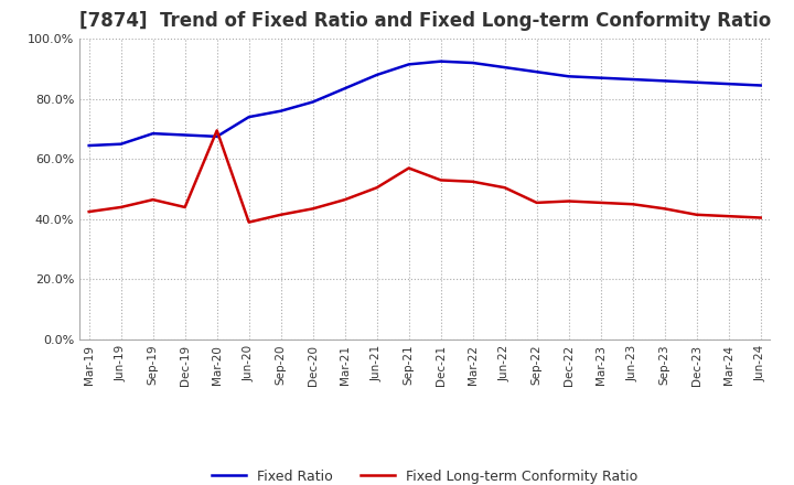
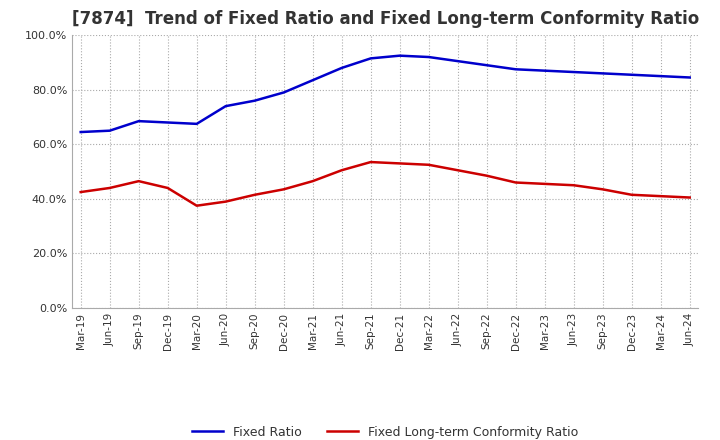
Fixed Long-term Conformity Ratio/Mar-20: 69.5% -> 37.5%
Fixed Long-term Conformity Ratio/Sep-21: 57.0% -> 53.5%
Fixed Long-term Conformity Ratio/Sep-22: 45.5% -> 48.5%
